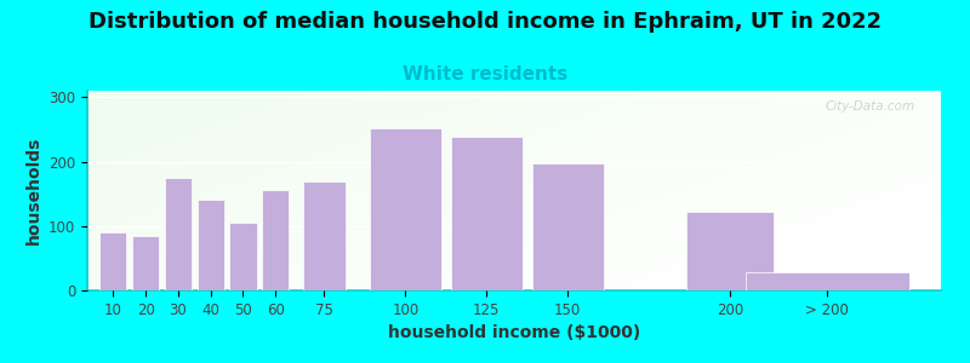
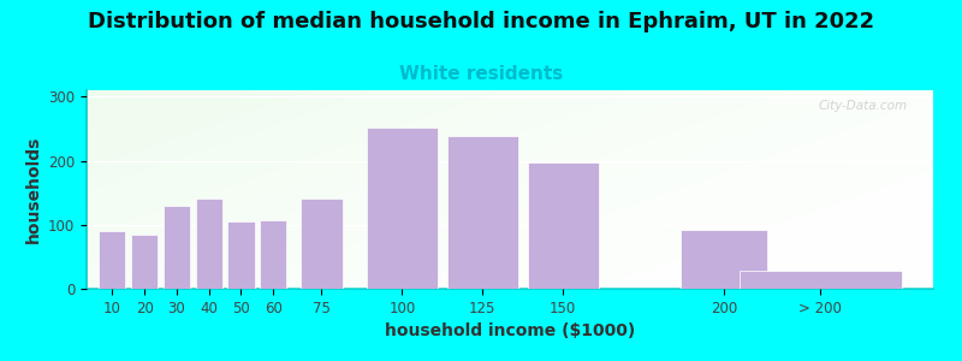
30: 174 -> 130
60: 156 -> 108
75: 170 -> 140
200: 122 -> 92
